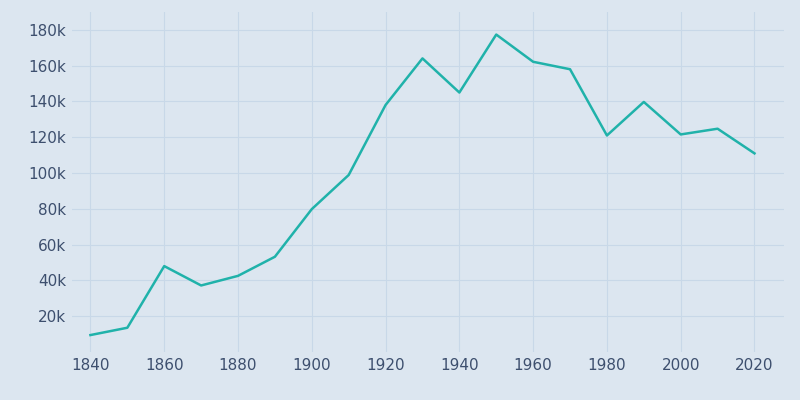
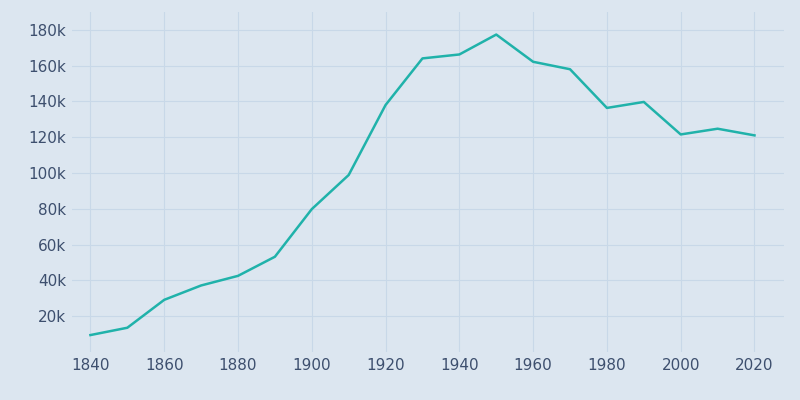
1860: 48k -> 29k
1940: 145k -> 166k
1980: 121k -> 136k
2020: 111k -> 121k
